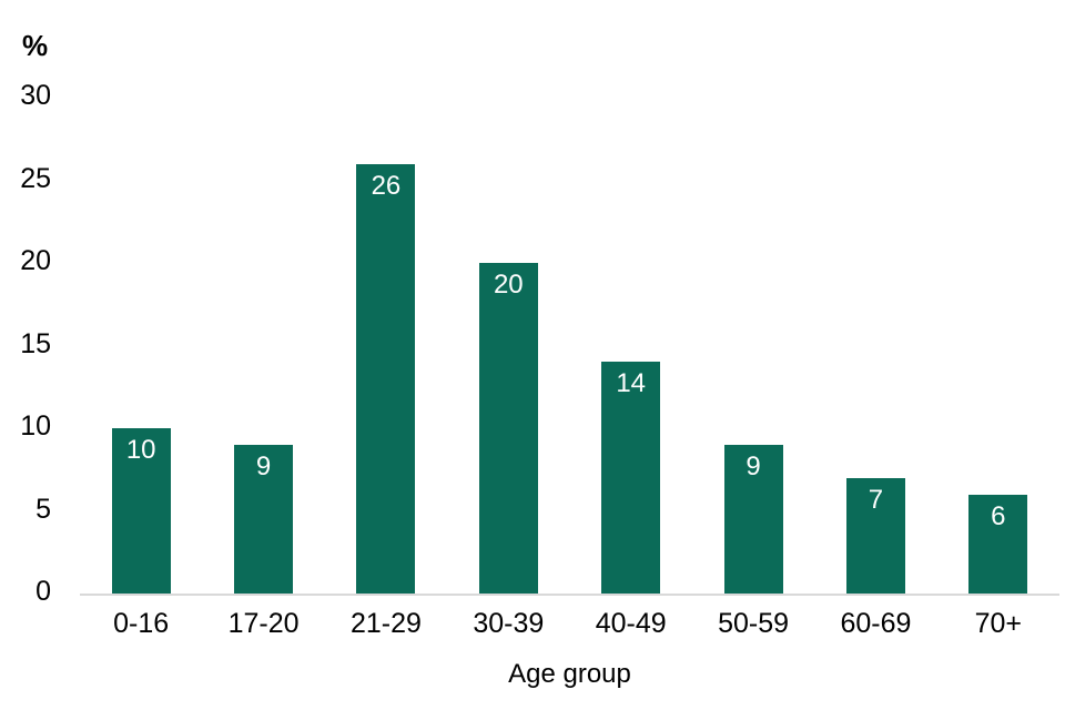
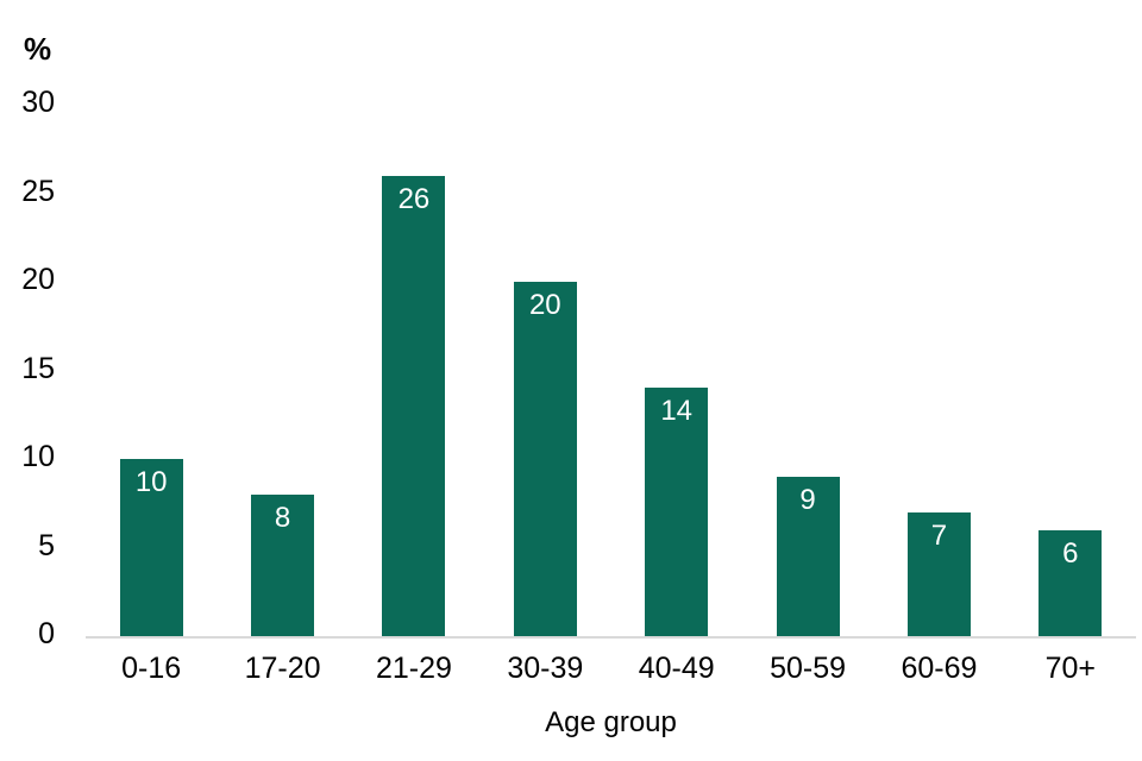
17-20: 9 -> 8
